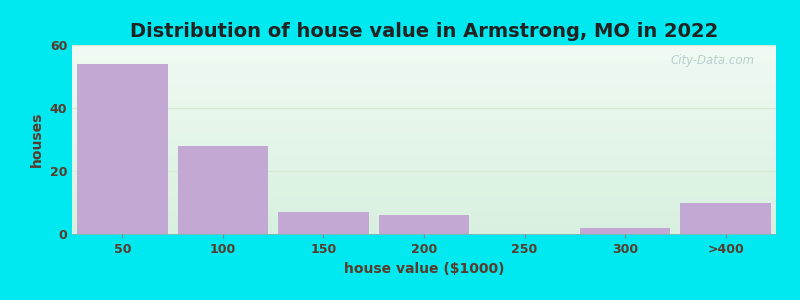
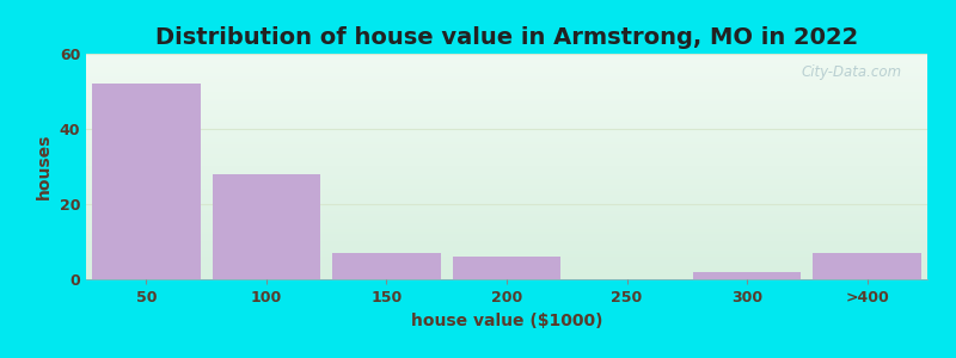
50: 54 -> 52
>400: 10 -> 7
